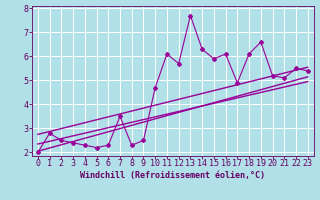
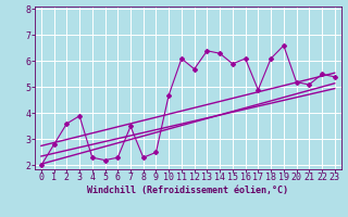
2: 2.5 -> 3.6
3: 2.4 -> 3.9
13: 7.7 -> 6.4
